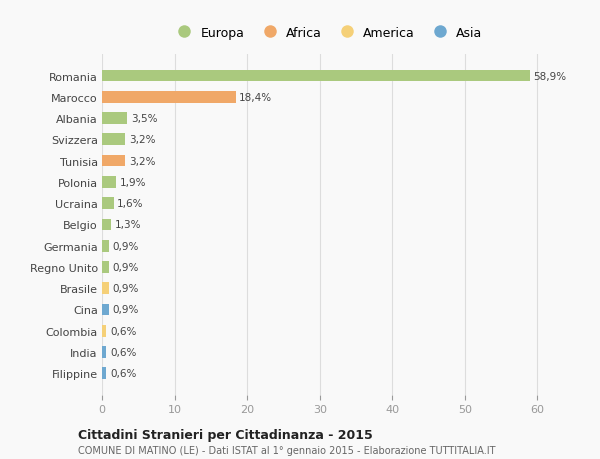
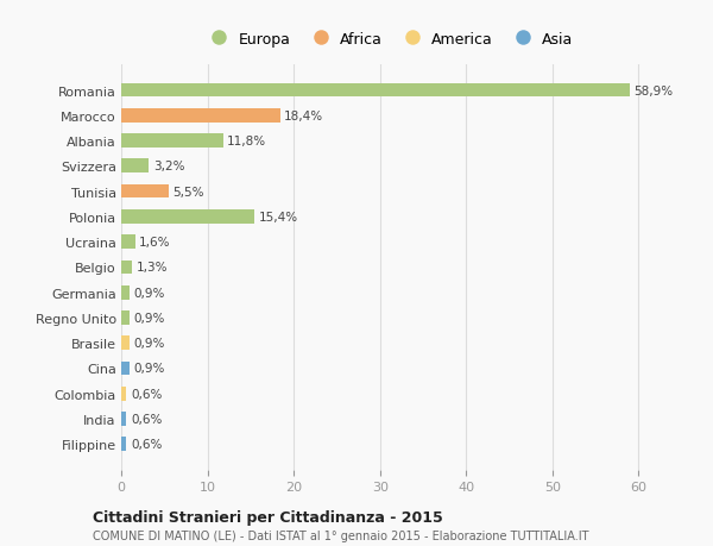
Albania: 3,5% -> 11,8%
Tunisia: 3,2% -> 5,5%
Polonia: 1,9% -> 15,4%
